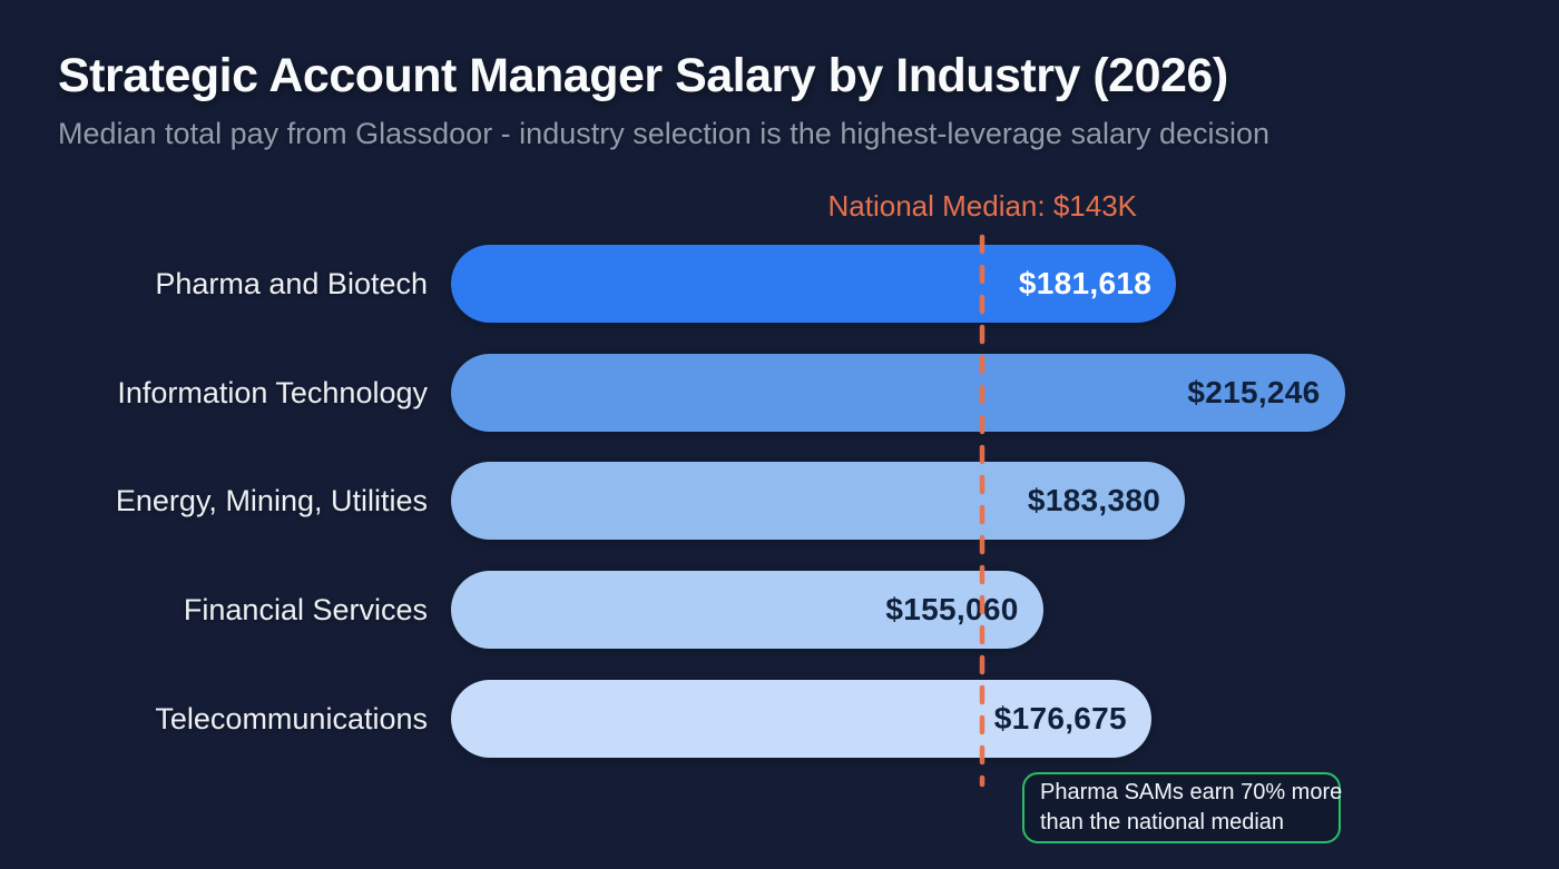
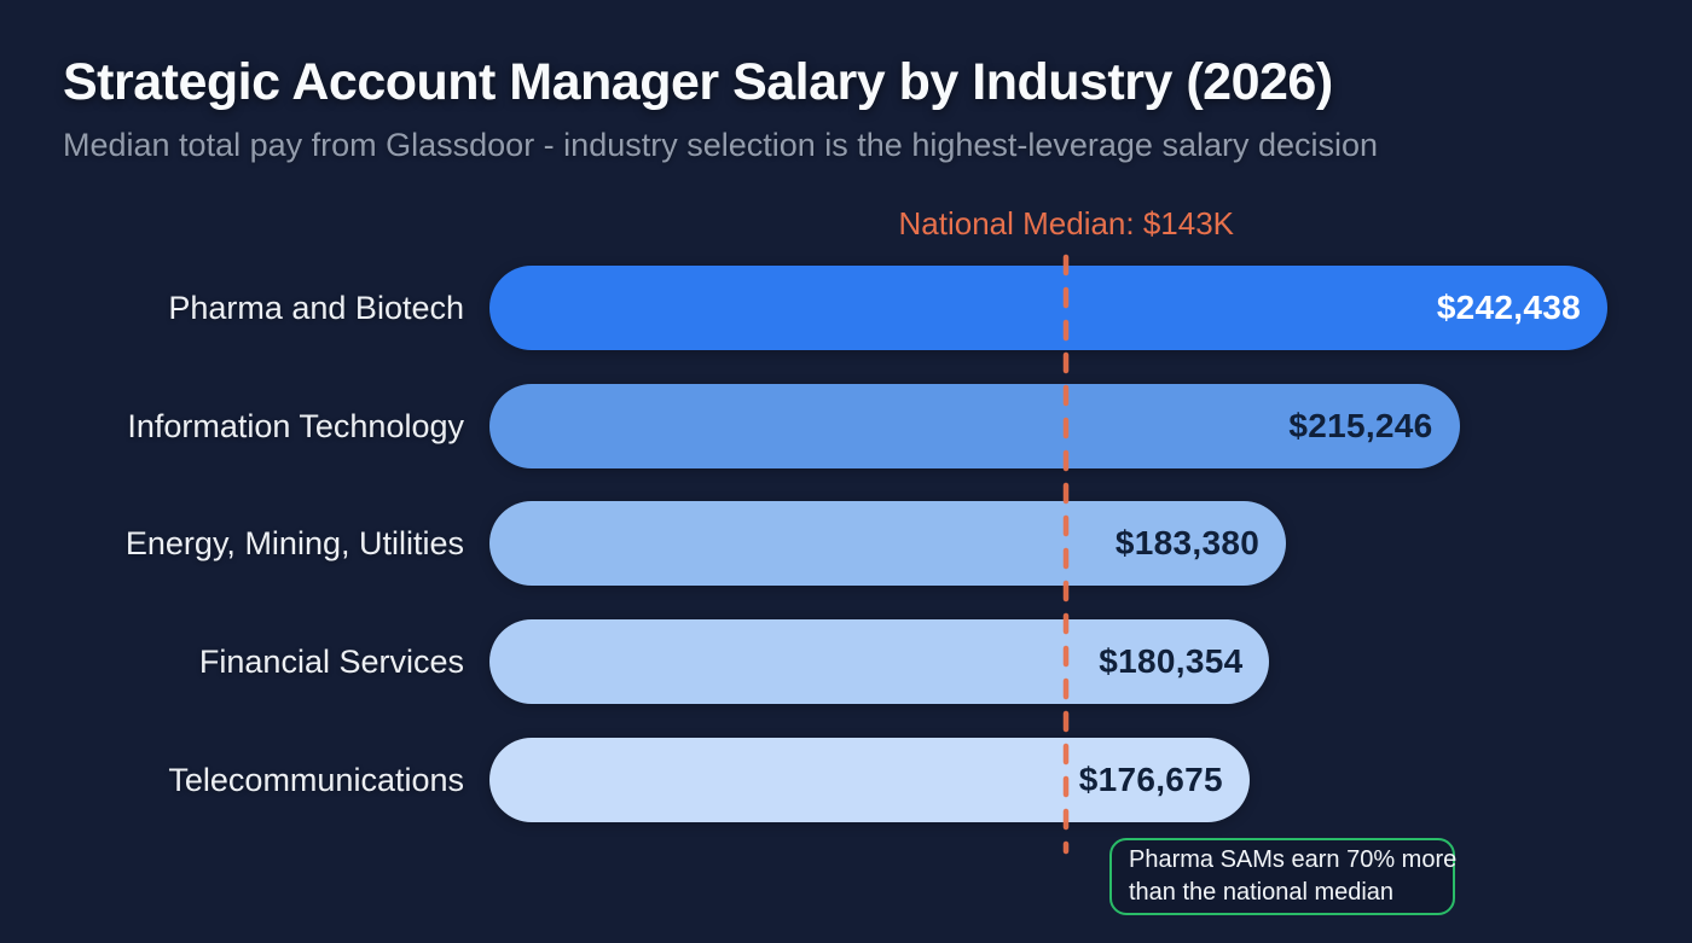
Pharma and Biotech: $181,618 -> $242,438
Financial Services: $155,060 -> $180,354
